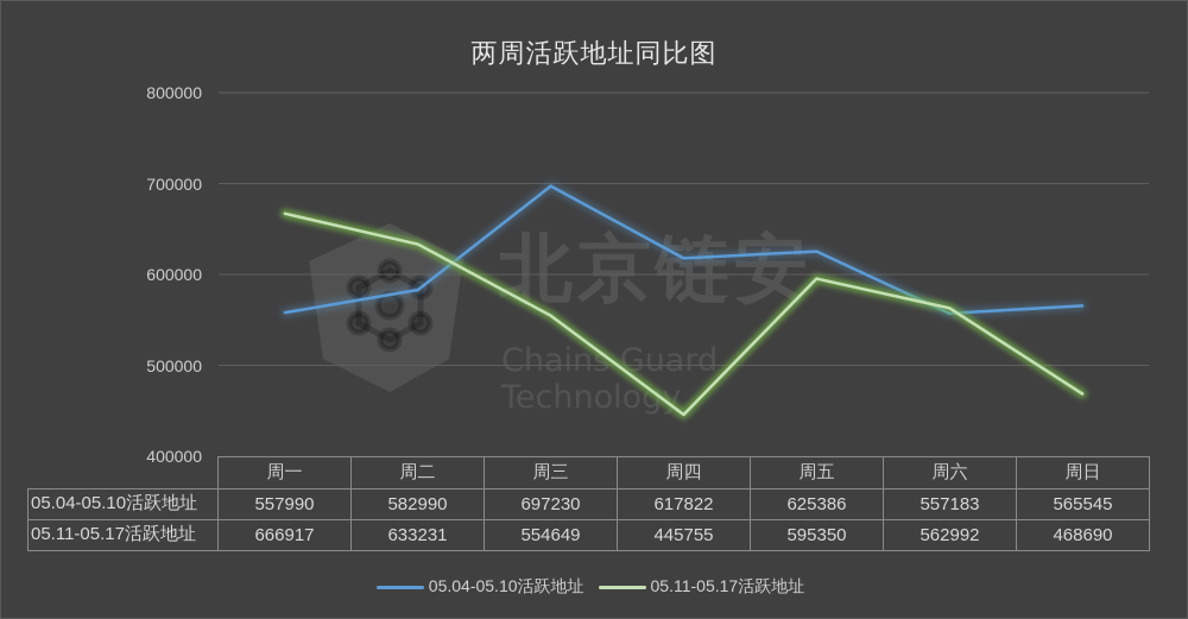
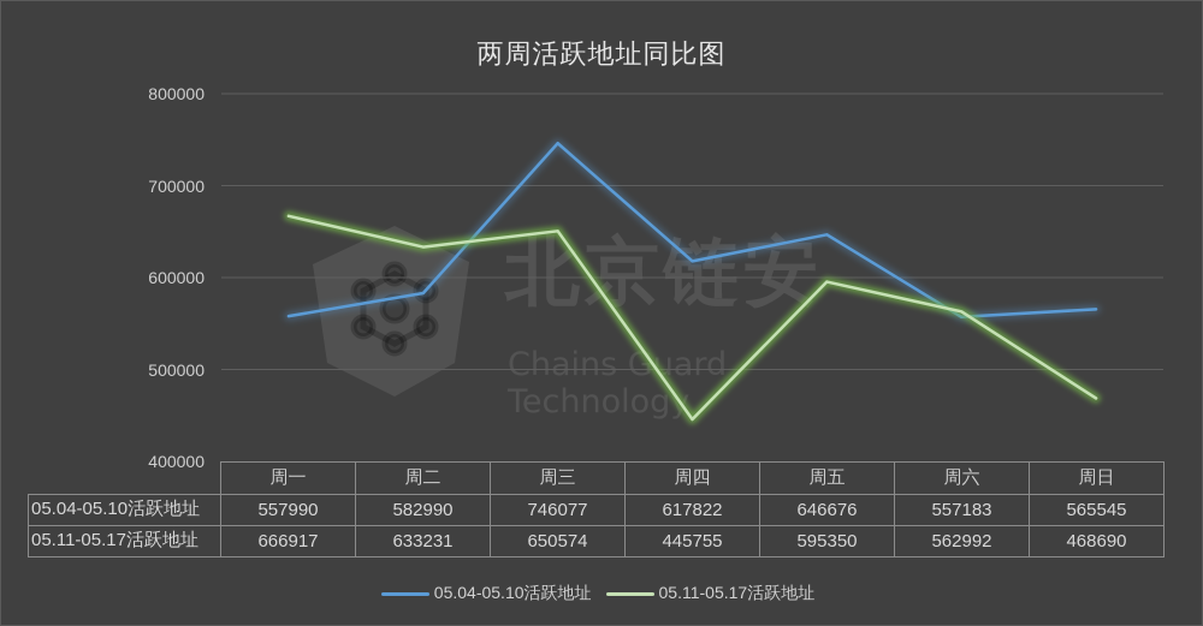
05.04-05.10活跃地址/周三: 697230 -> 746077
05.11-05.17活跃地址/周三: 554649 -> 650574
05.04-05.10活跃地址/周五: 625386 -> 646676
